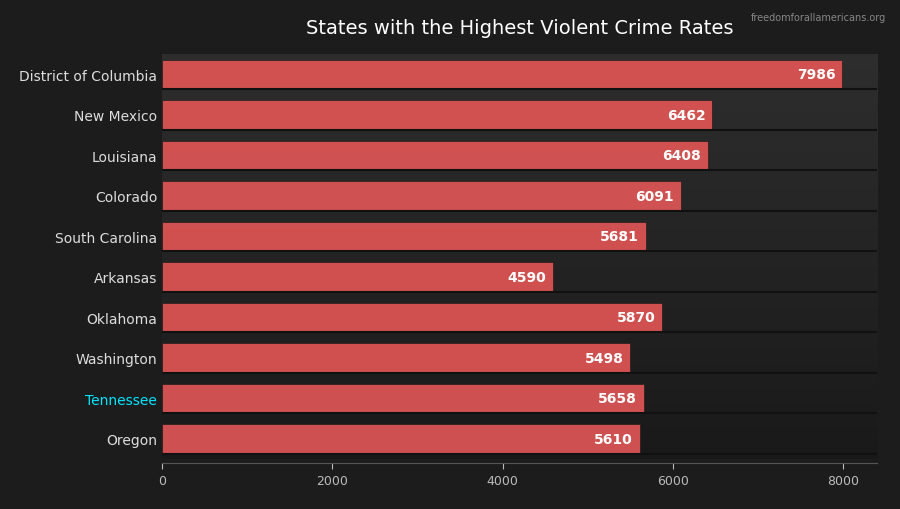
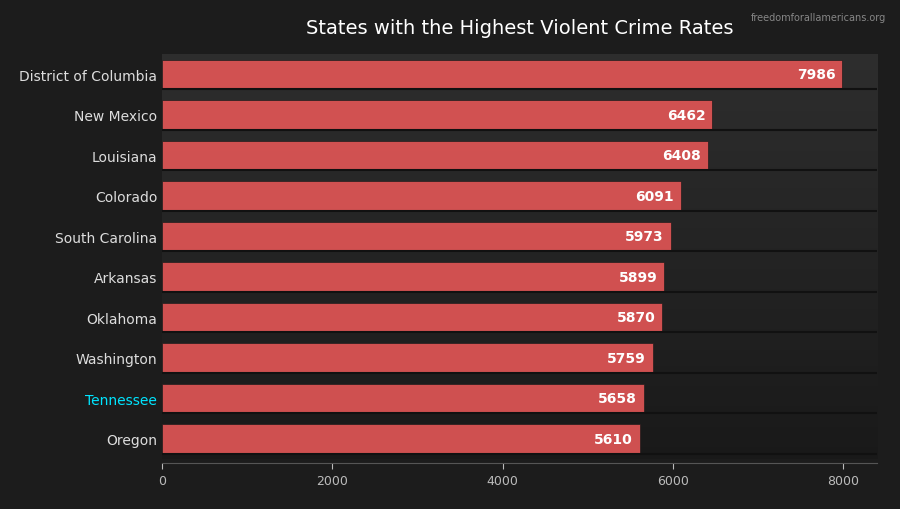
South Carolina: 5681 -> 5973
Arkansas: 4590 -> 5899
Washington: 5498 -> 5759
